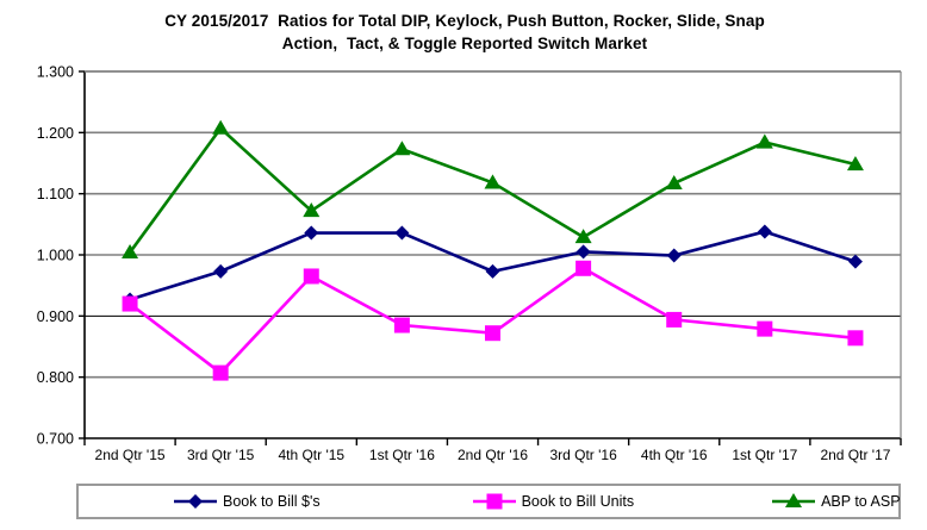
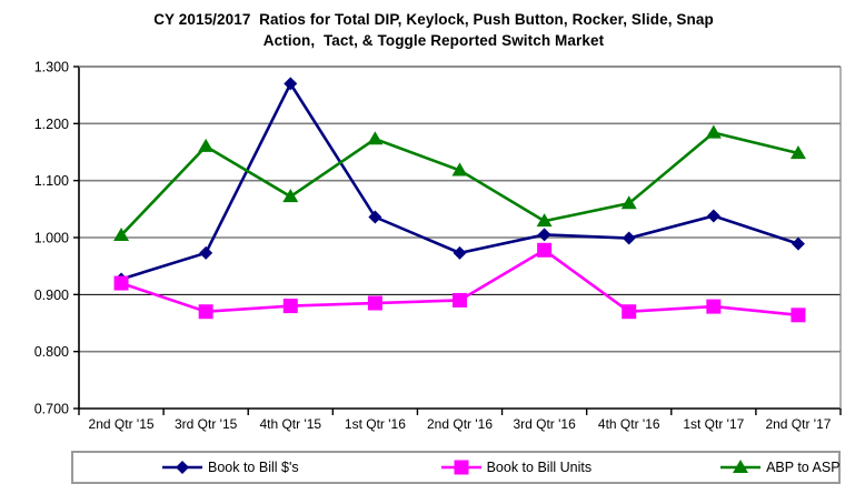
Book to Bill Units/3rd Qtr '15: 0.81 -> 0.87
ABP to ASP/3rd Qtr '15: 1.21 -> 1.16
Book to Bill $'s/4th Qtr '15: 1.04 -> 1.27
Book to Bill Units/4th Qtr '15: 0.96 -> 0.88
Book to Bill Units/2nd Qtr '16: 0.87 -> 0.89
Book to Bill Units/4th Qtr '16: 0.89 -> 0.87
ABP to ASP/4th Qtr '16: 1.12 -> 1.06
